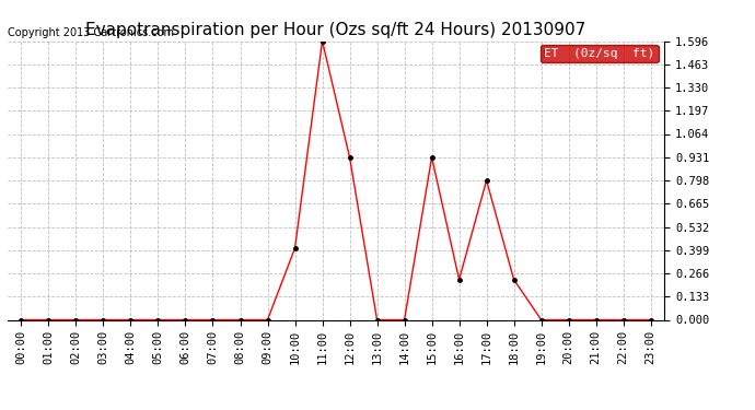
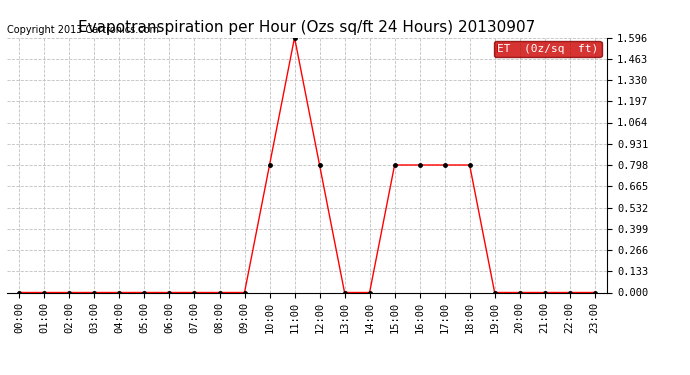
10:00: 0.41 -> 0.80
12:00: 0.93 -> 0.80
15:00: 0.93 -> 0.80
16:00: 0.23 -> 0.80
18:00: 0.23 -> 0.80
